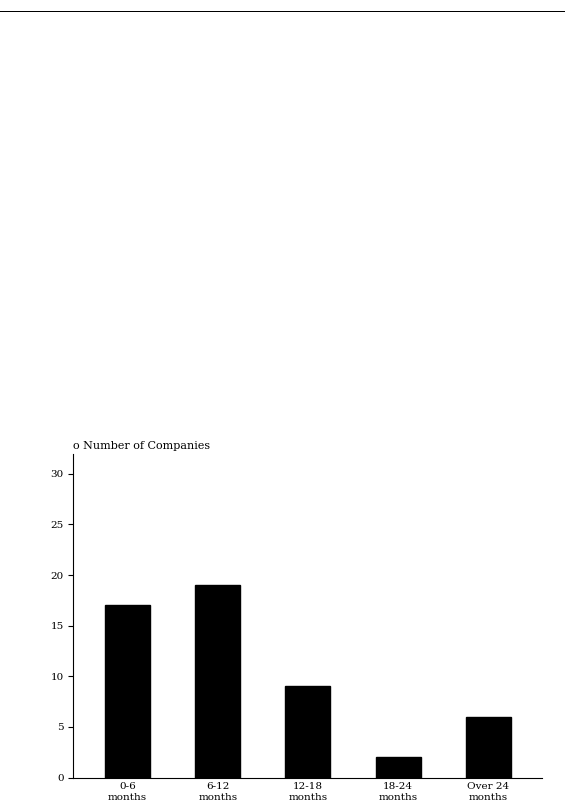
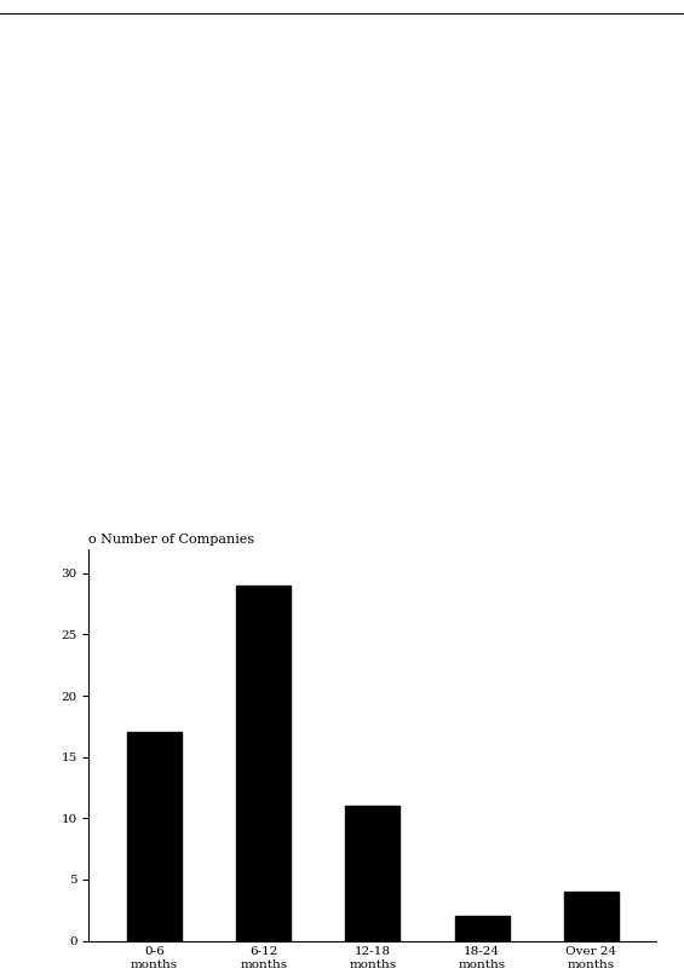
6-12 months: 19 -> 29
12-18 months: 9 -> 11
Over 24 months: 6 -> 4
